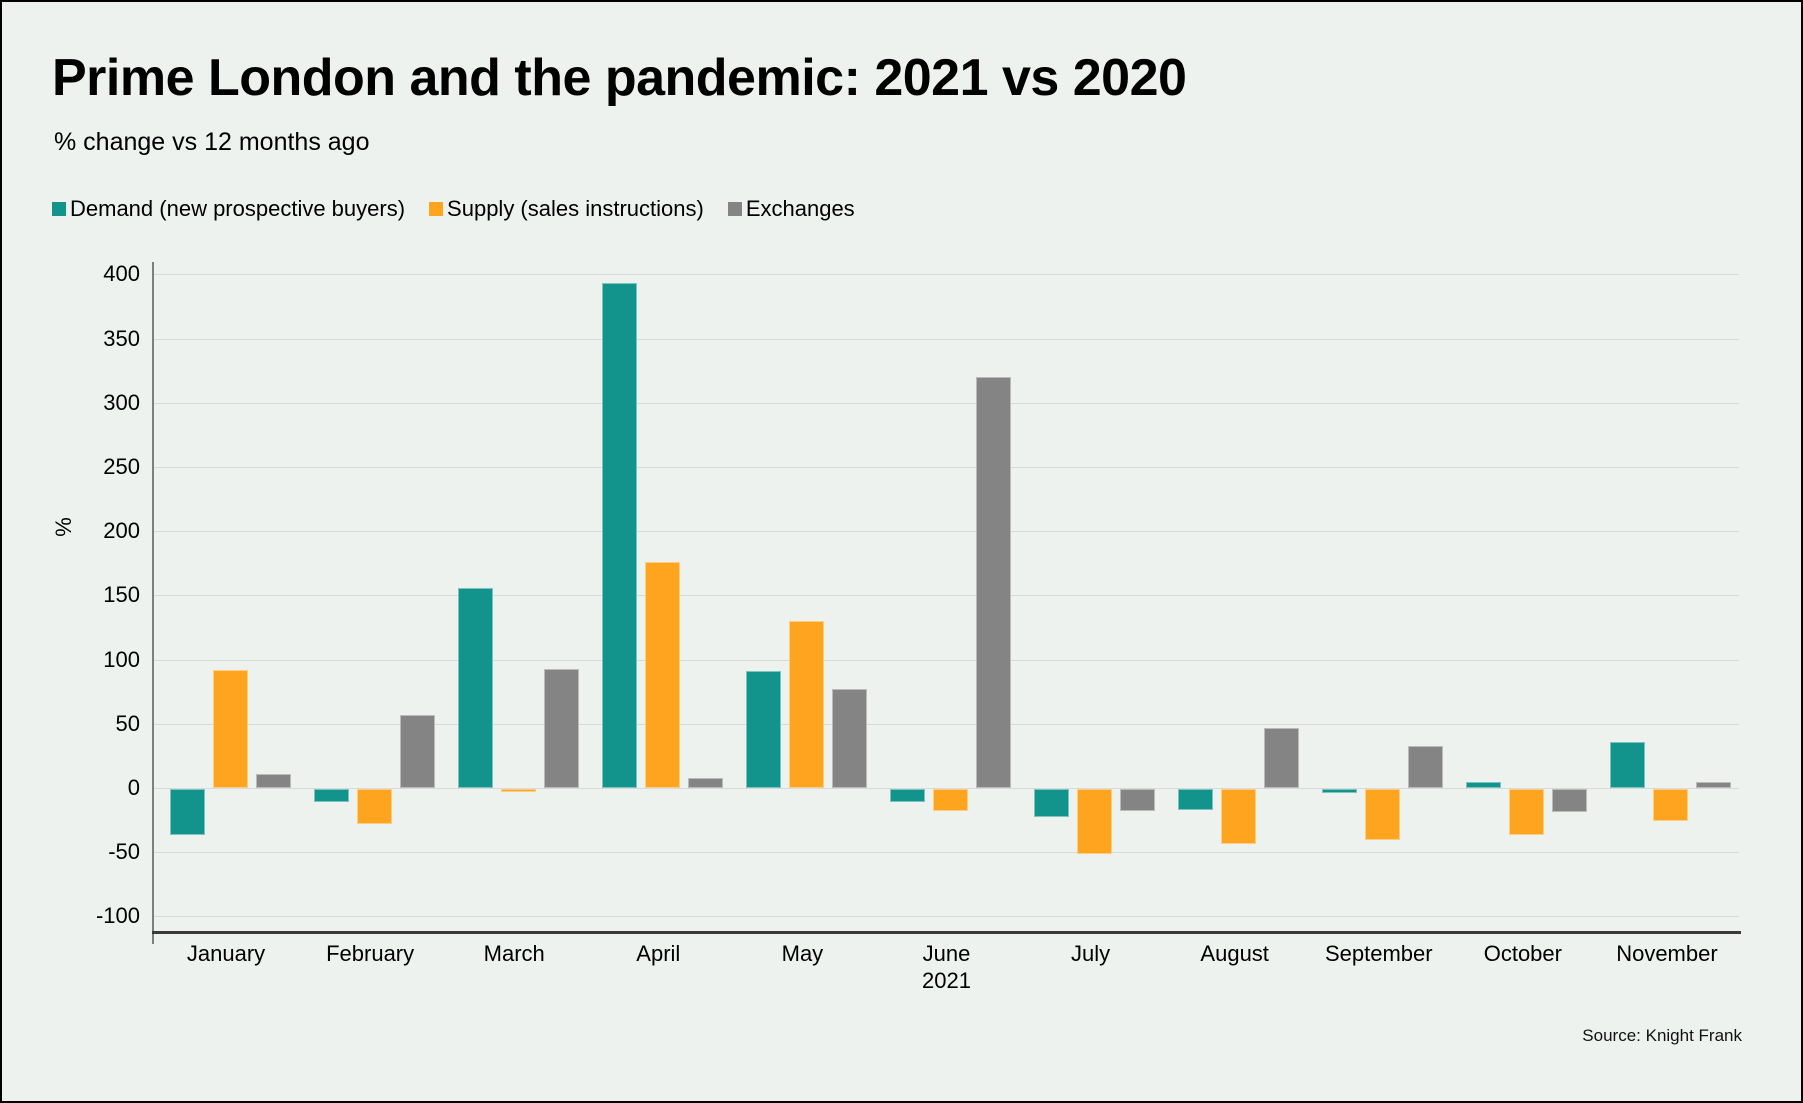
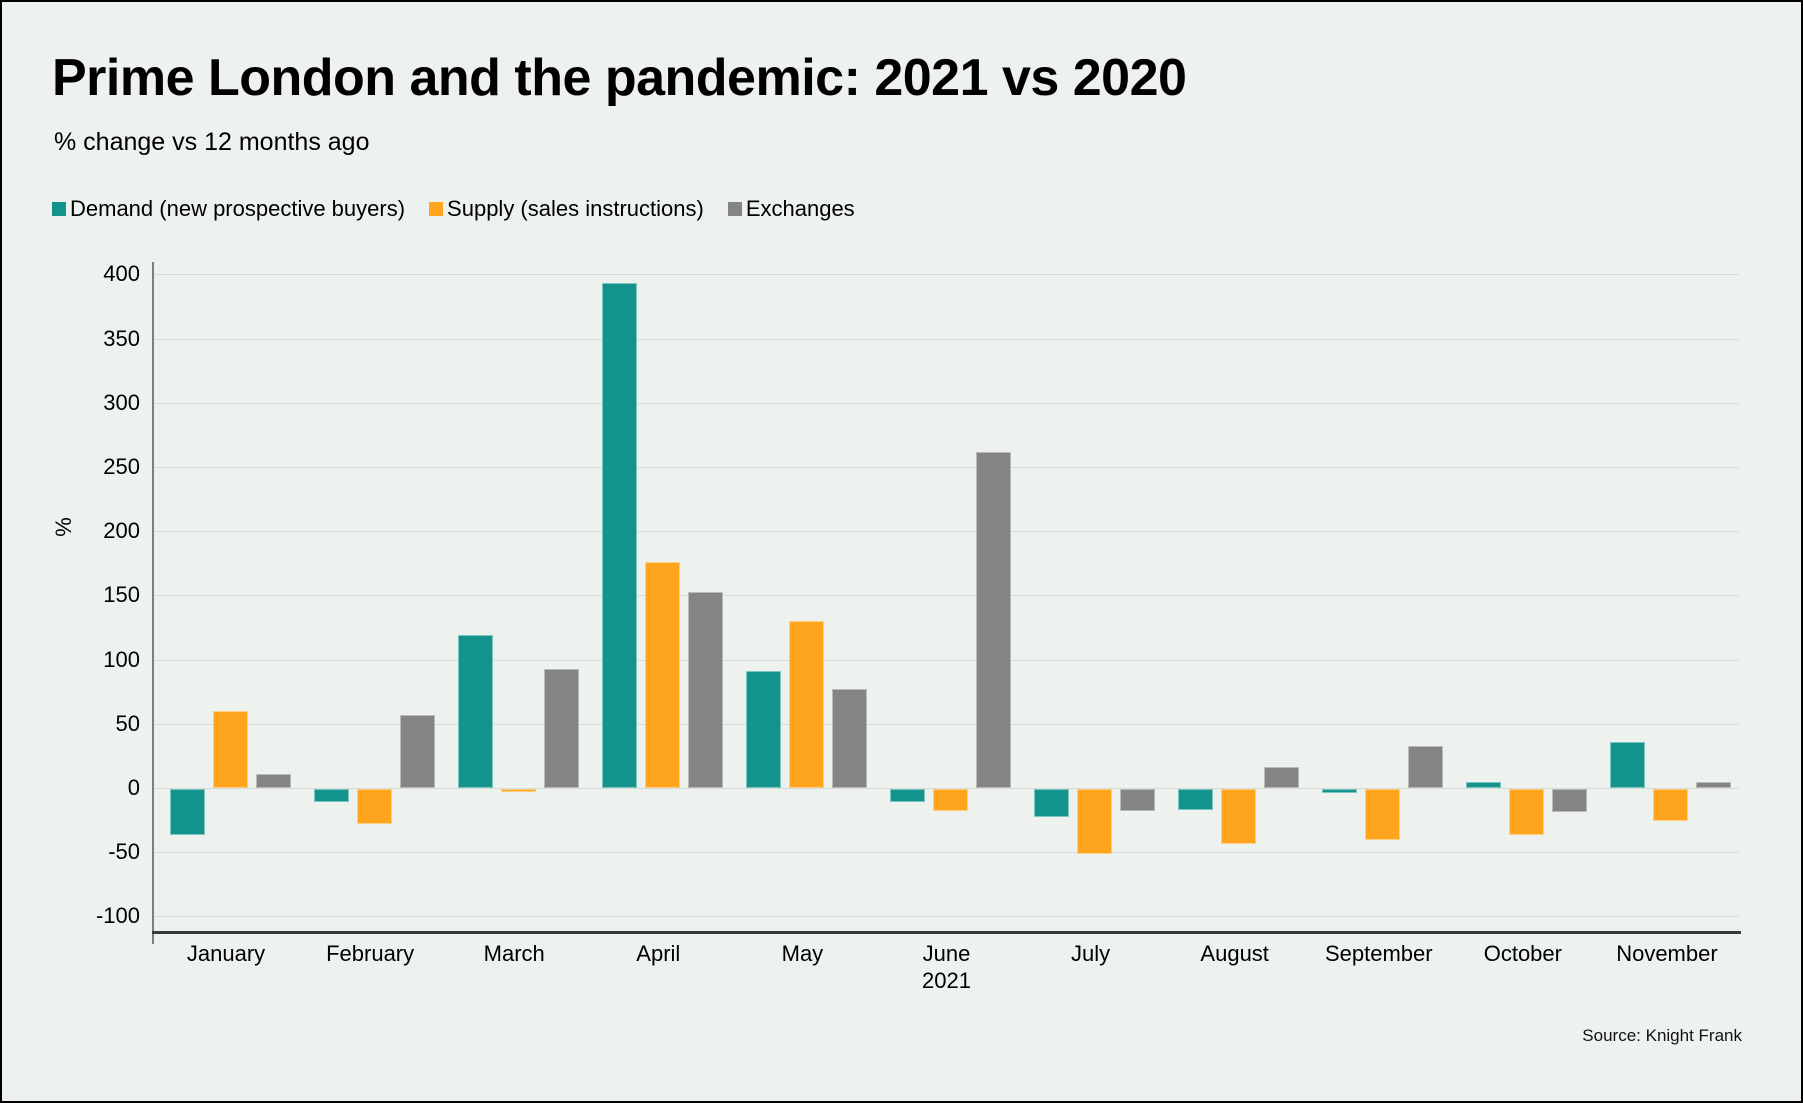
Supply (sales instructions)/January: 92 -> 60
Demand (new prospective buyers)/March: 156 -> 119
Exchanges/April: 8 -> 153
Exchanges/June: 320 -> 262
Exchanges/August: 47 -> 16
